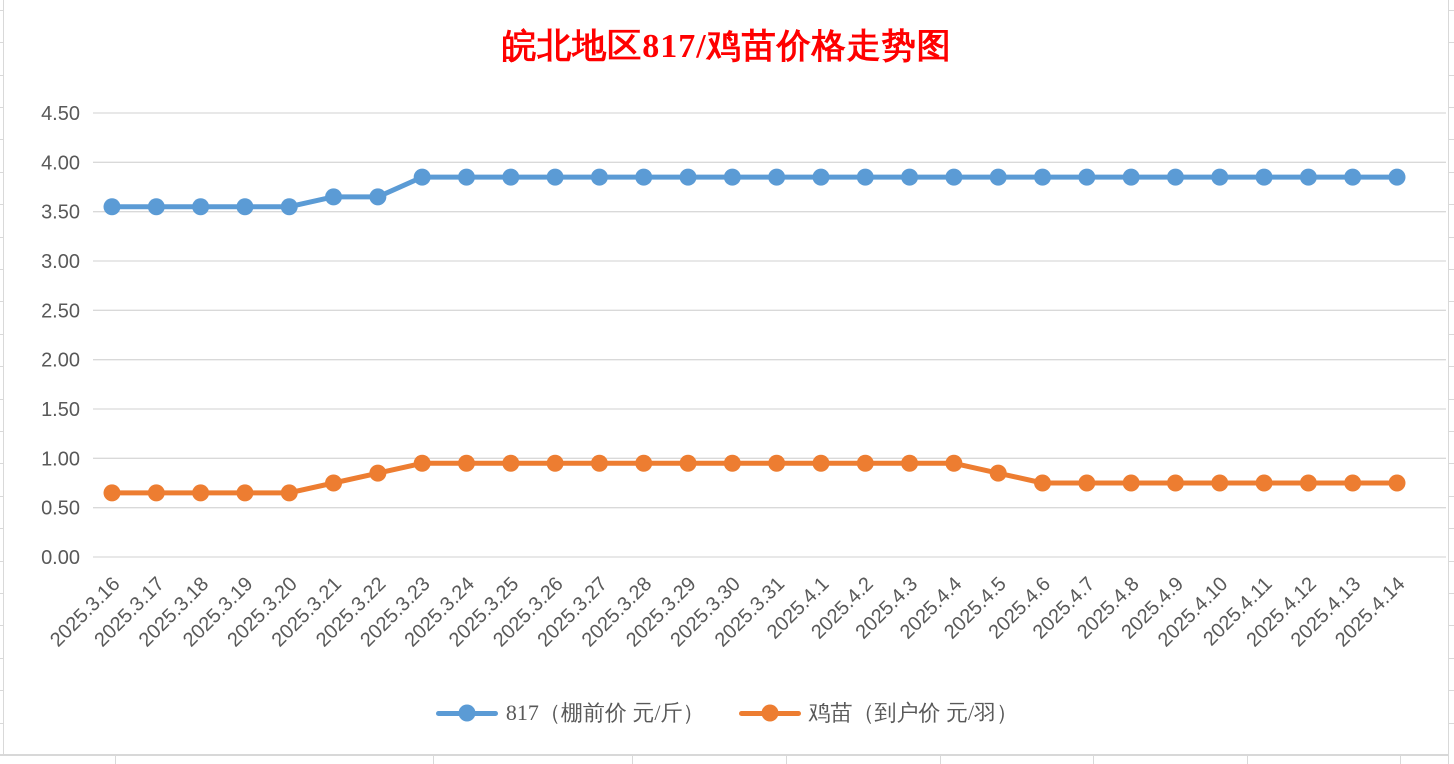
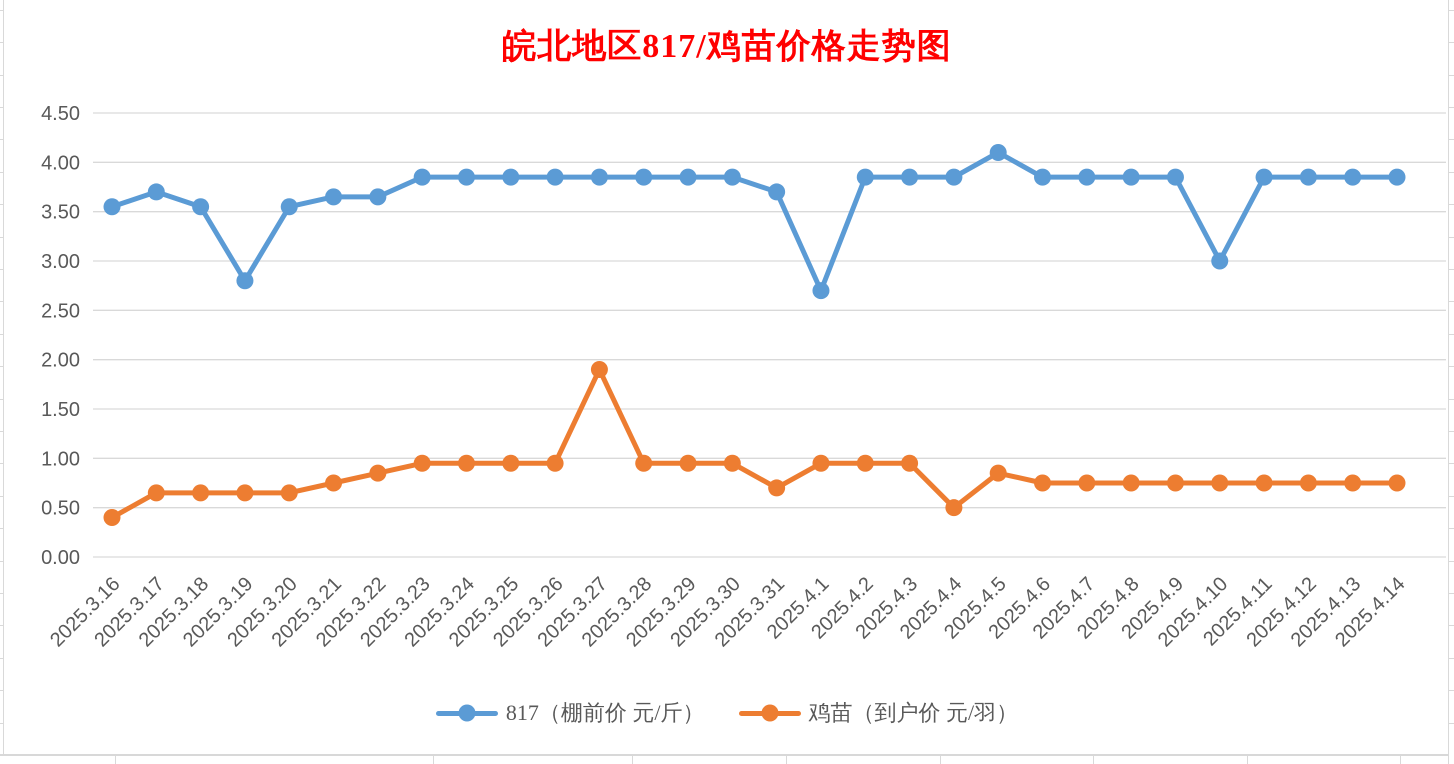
鸡苗（到户价 元/羽）/2025.3.16: 0.7 -> 0.4
817（棚前价 元/斤）/2025.3.17: 3.5 -> 3.7
817（棚前价 元/斤）/2025.3.19: 3.5 -> 2.8
鸡苗（到户价 元/羽）/2025.3.27: 0.9 -> 1.9
817（棚前价 元/斤）/2025.3.31: 3.9 -> 3.7
鸡苗（到户价 元/羽）/2025.3.31: 0.9 -> 0.7
817（棚前价 元/斤）/2025.4.1: 3.9 -> 2.7
鸡苗（到户价 元/羽）/2025.4.4: 0.9 -> 0.5
817（棚前价 元/斤）/2025.4.5: 3.9 -> 4.1
817（棚前价 元/斤）/2025.4.10: 3.9 -> 3.0
